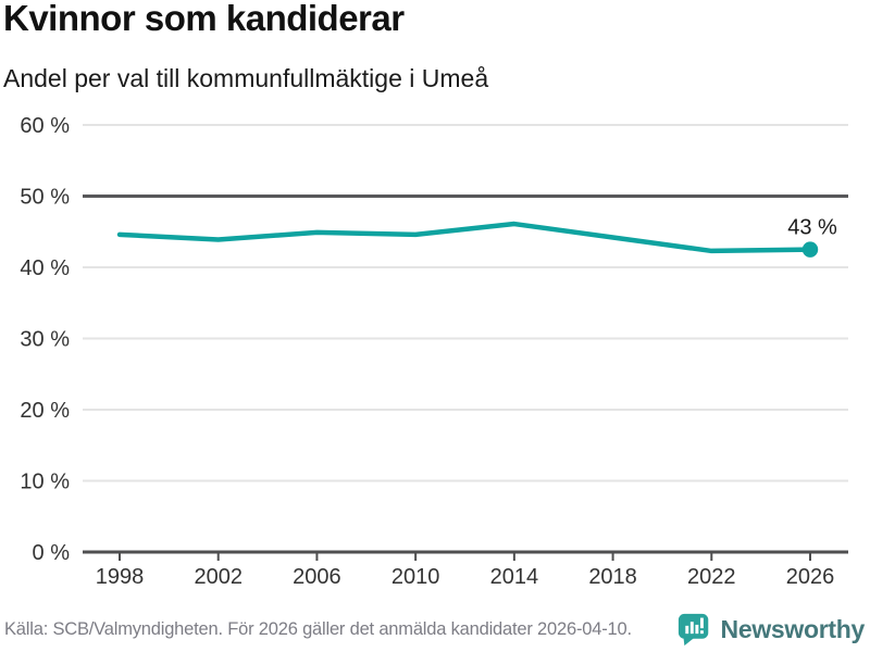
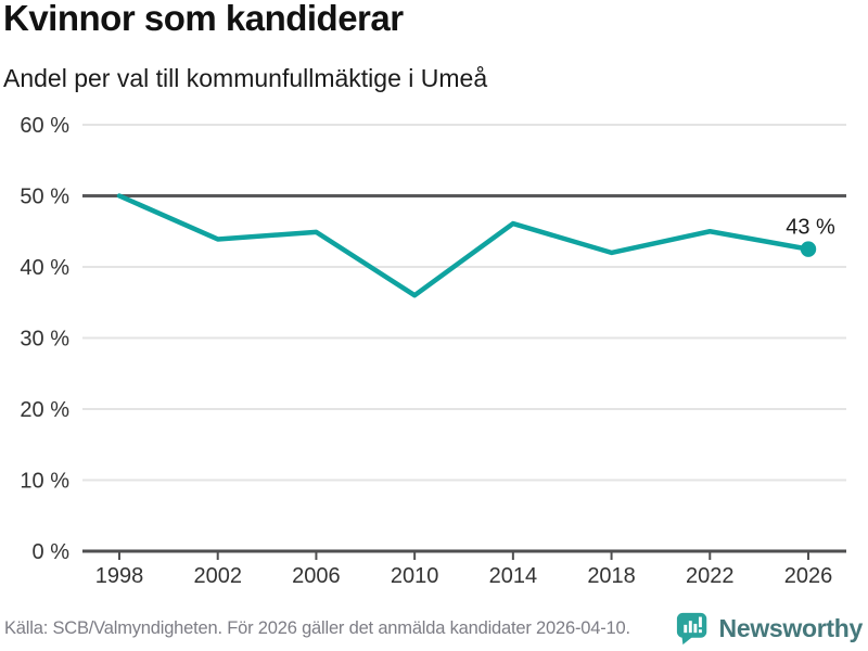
1998: 45% -> 50%
2010: 45% -> 36%
2018: 44% -> 42%
2022: 42% -> 45%
